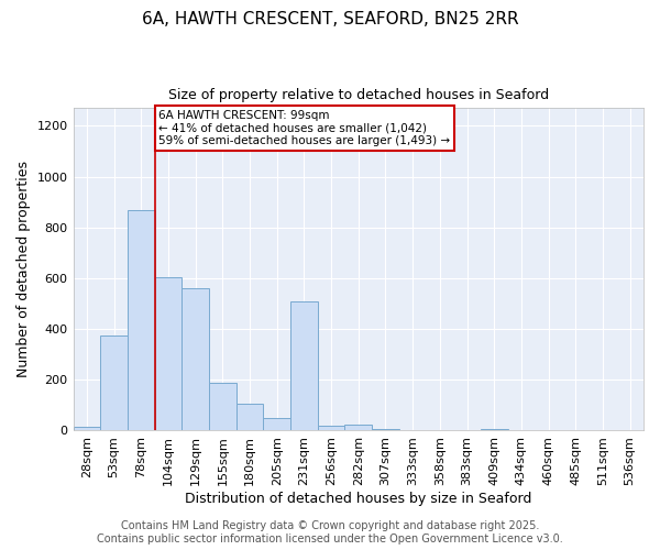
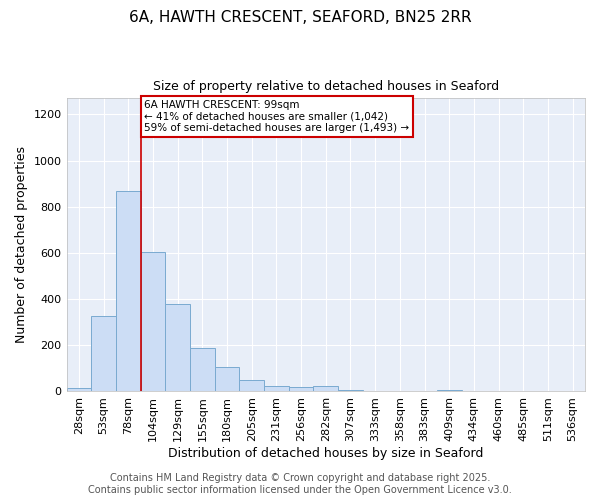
53sqm: 375 -> 325
129sqm: 560 -> 378
231sqm: 510 -> 22
